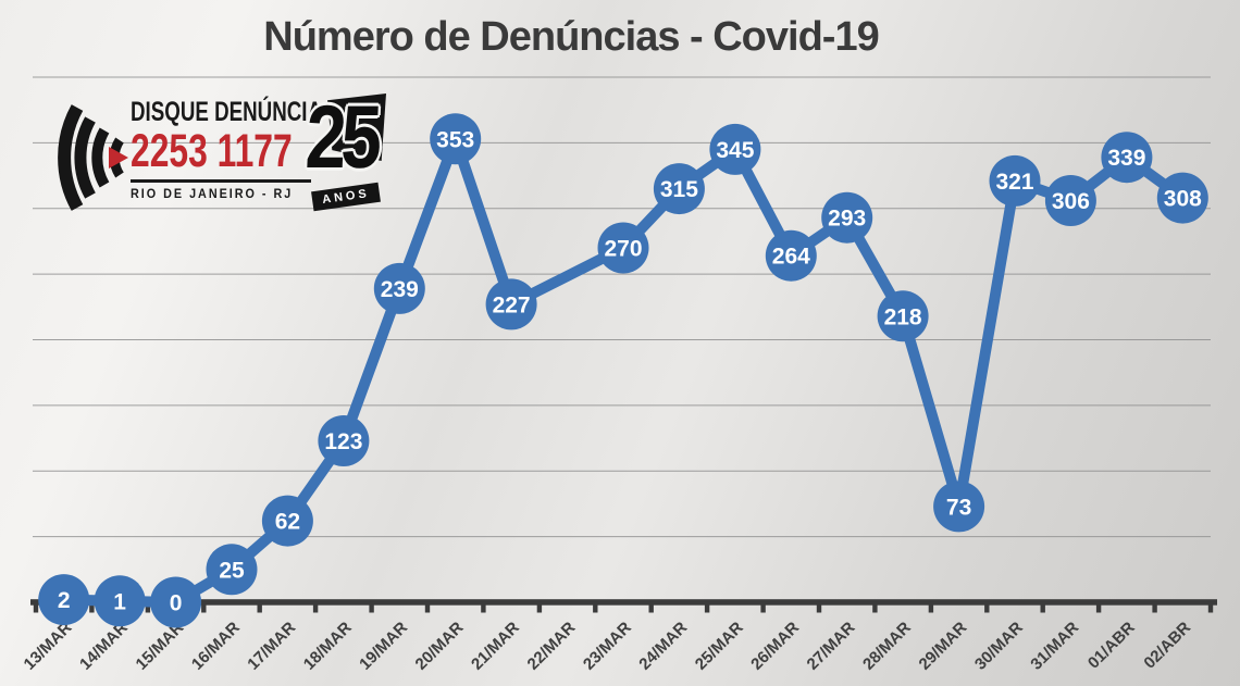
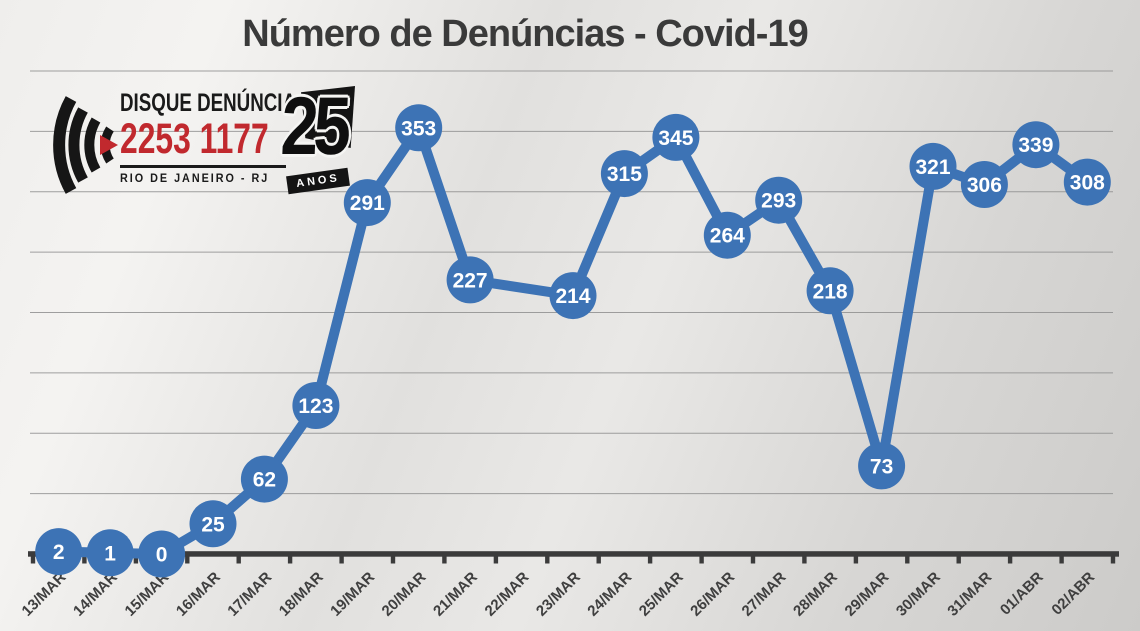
19/MAR: 239 -> 291
23/MAR: 270 -> 214
